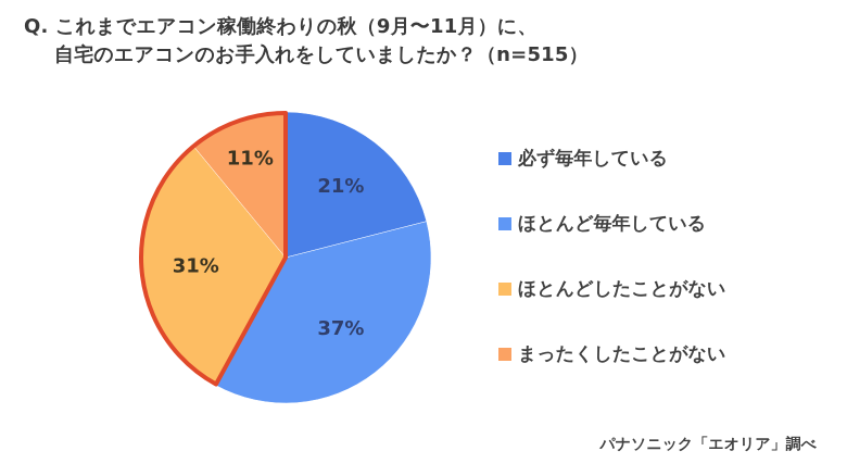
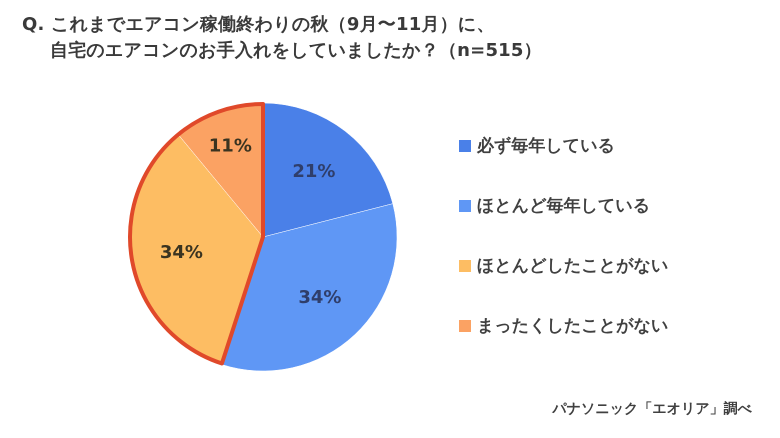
ほとんど毎年している: 37% -> 34%
ほとんどしたことがない: 31% -> 34%
